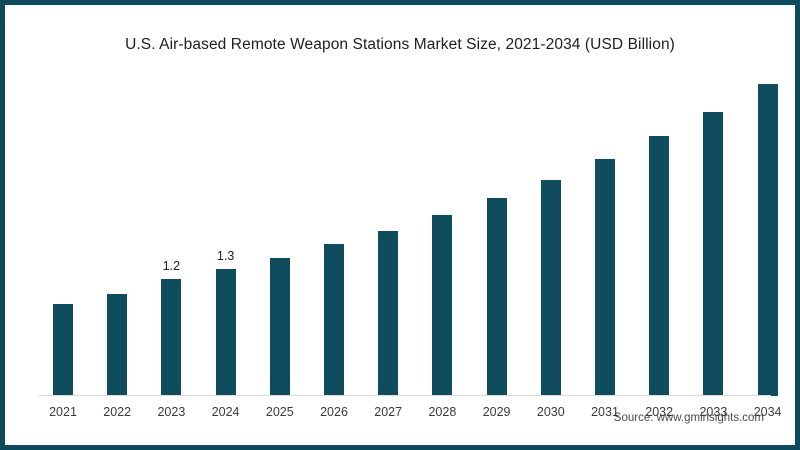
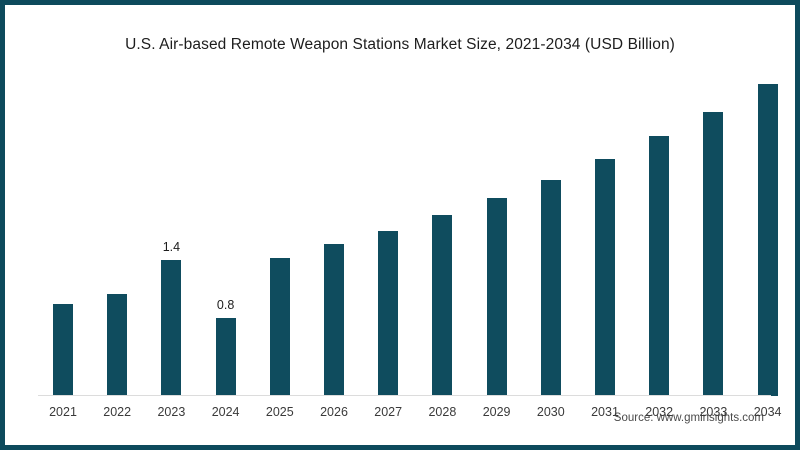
2023: 1.2 -> 1.4
2024: 1.3 -> 0.8
